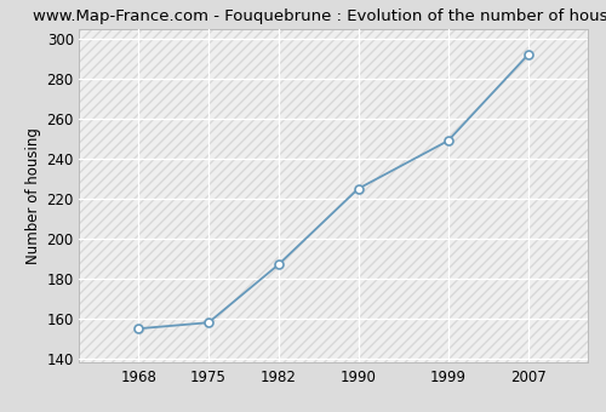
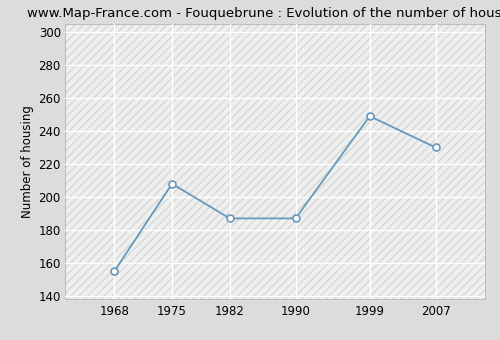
1975: 158 -> 208
1990: 225 -> 187
2007: 292 -> 230
